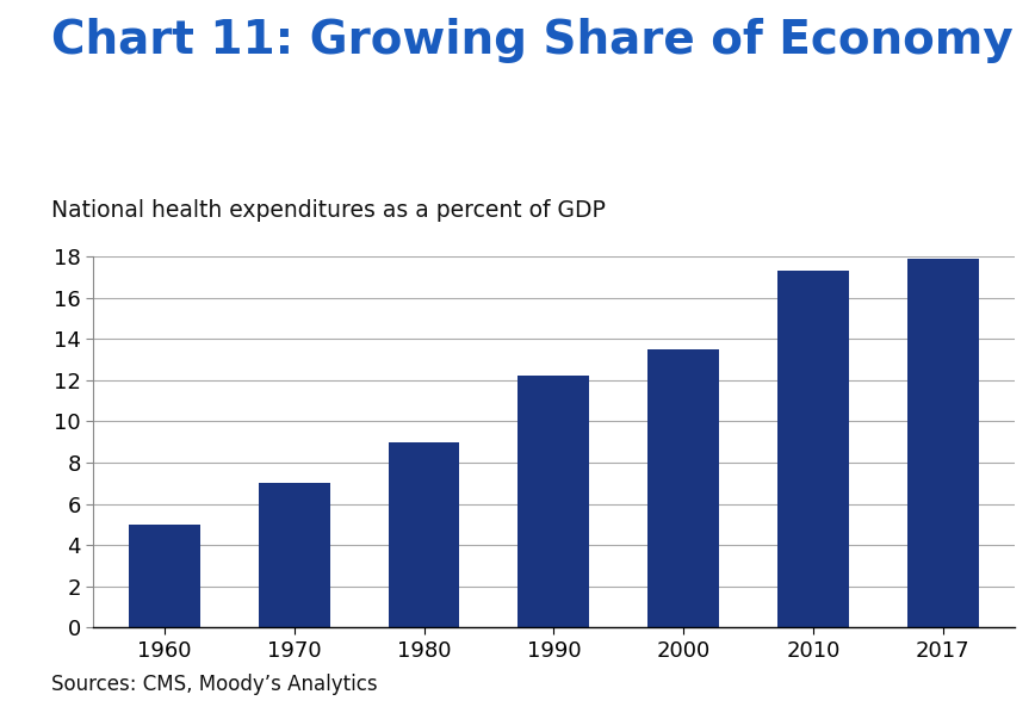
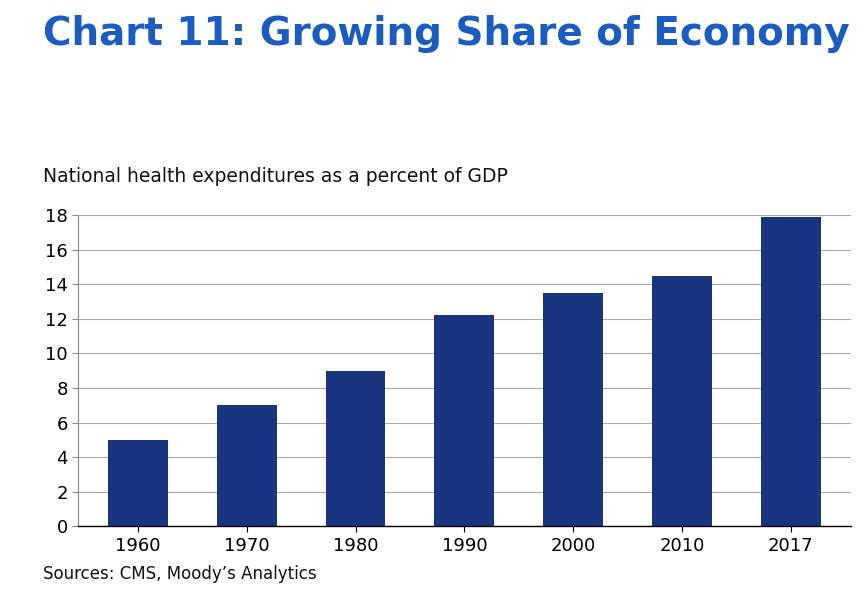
2010: 17.3 -> 14.5
